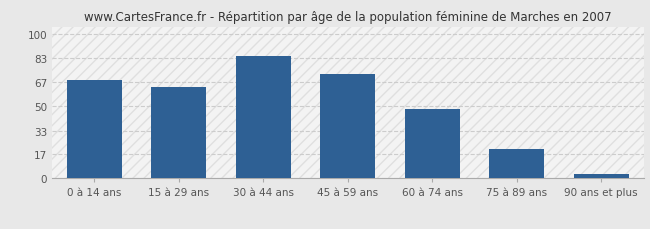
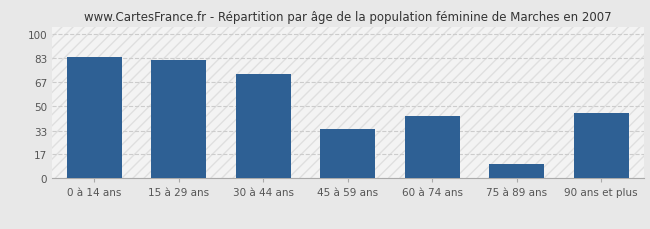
0 à 14 ans: 68 -> 84
15 à 29 ans: 63 -> 82
30 à 44 ans: 85 -> 72
45 à 59 ans: 72 -> 34
60 à 74 ans: 48 -> 43
75 à 89 ans: 20 -> 10
90 ans et plus: 3 -> 45
